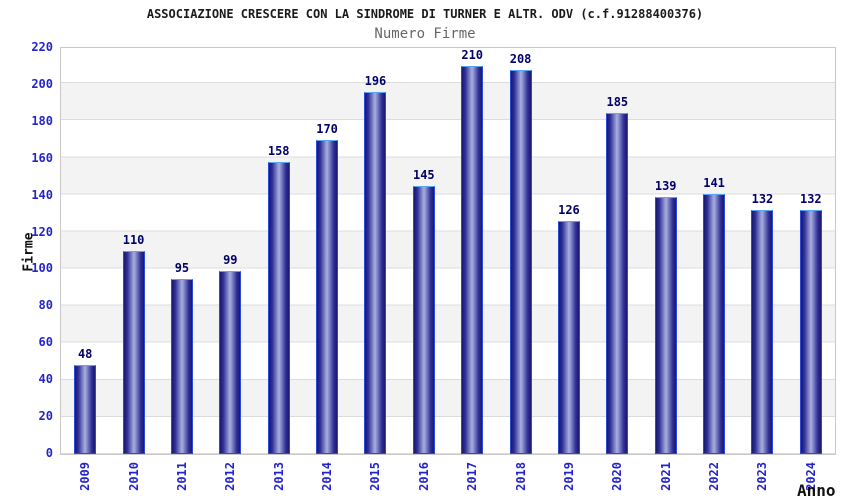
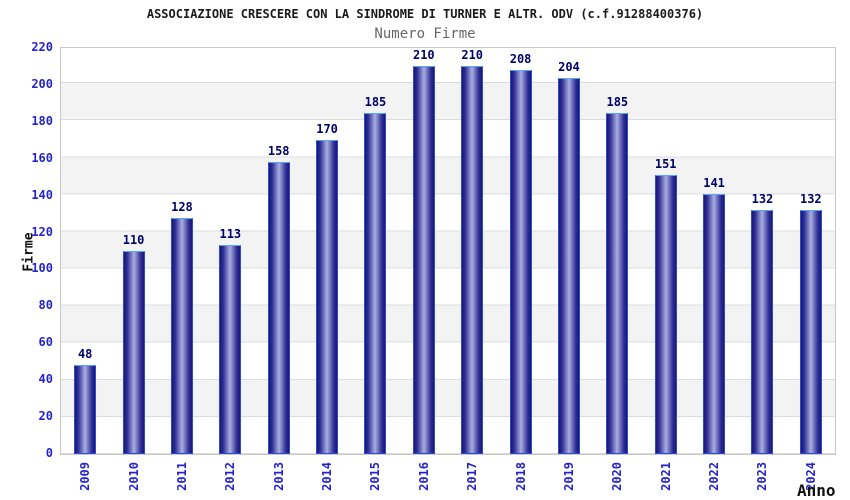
2011: 95 -> 128
2012: 99 -> 113
2015: 196 -> 185
2016: 145 -> 210
2019: 126 -> 204
2021: 139 -> 151
